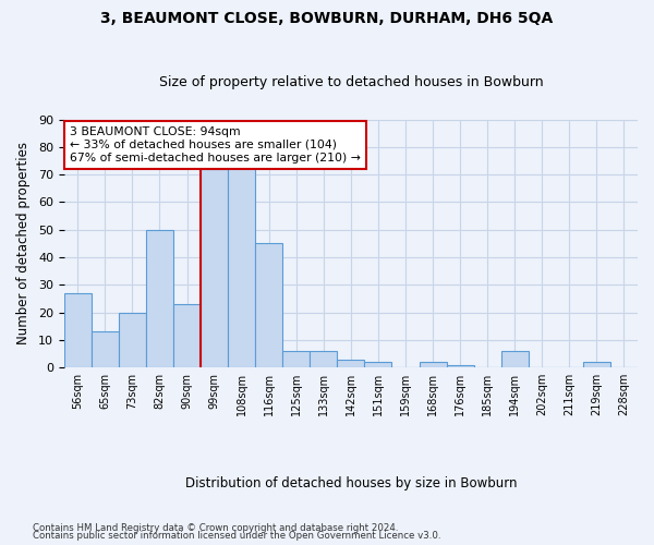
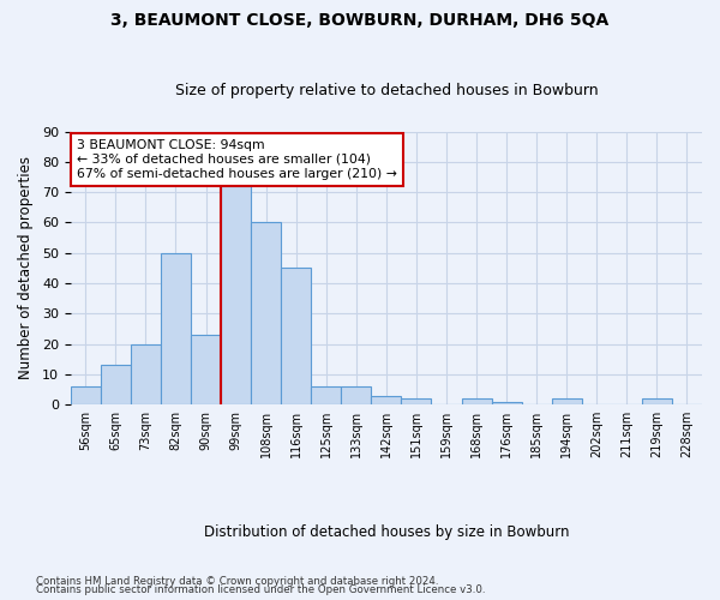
56sqm: 27 -> 6
108sqm: 73 -> 60
194sqm: 6 -> 2
